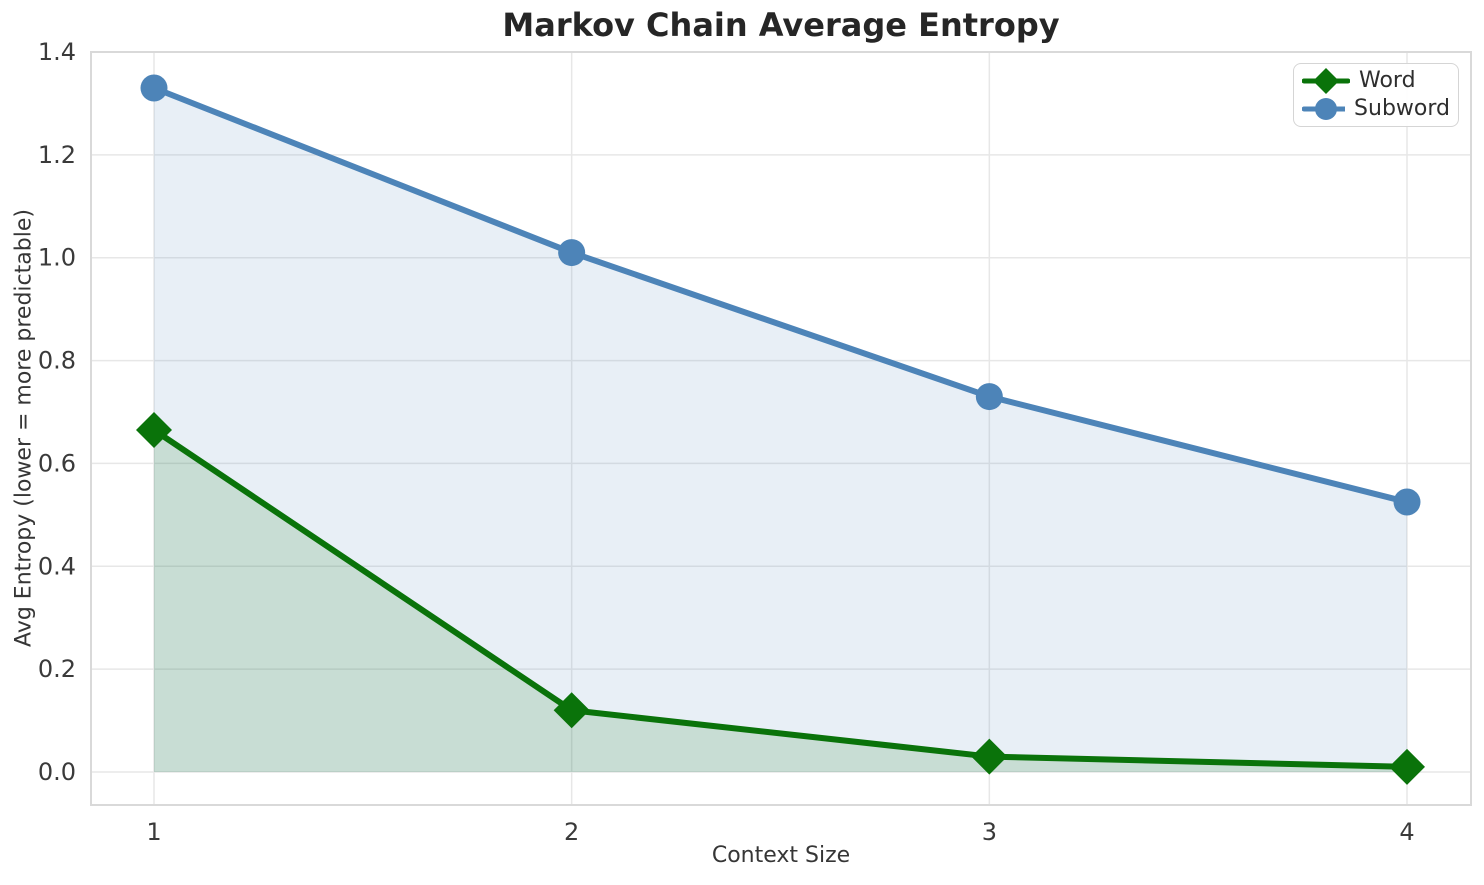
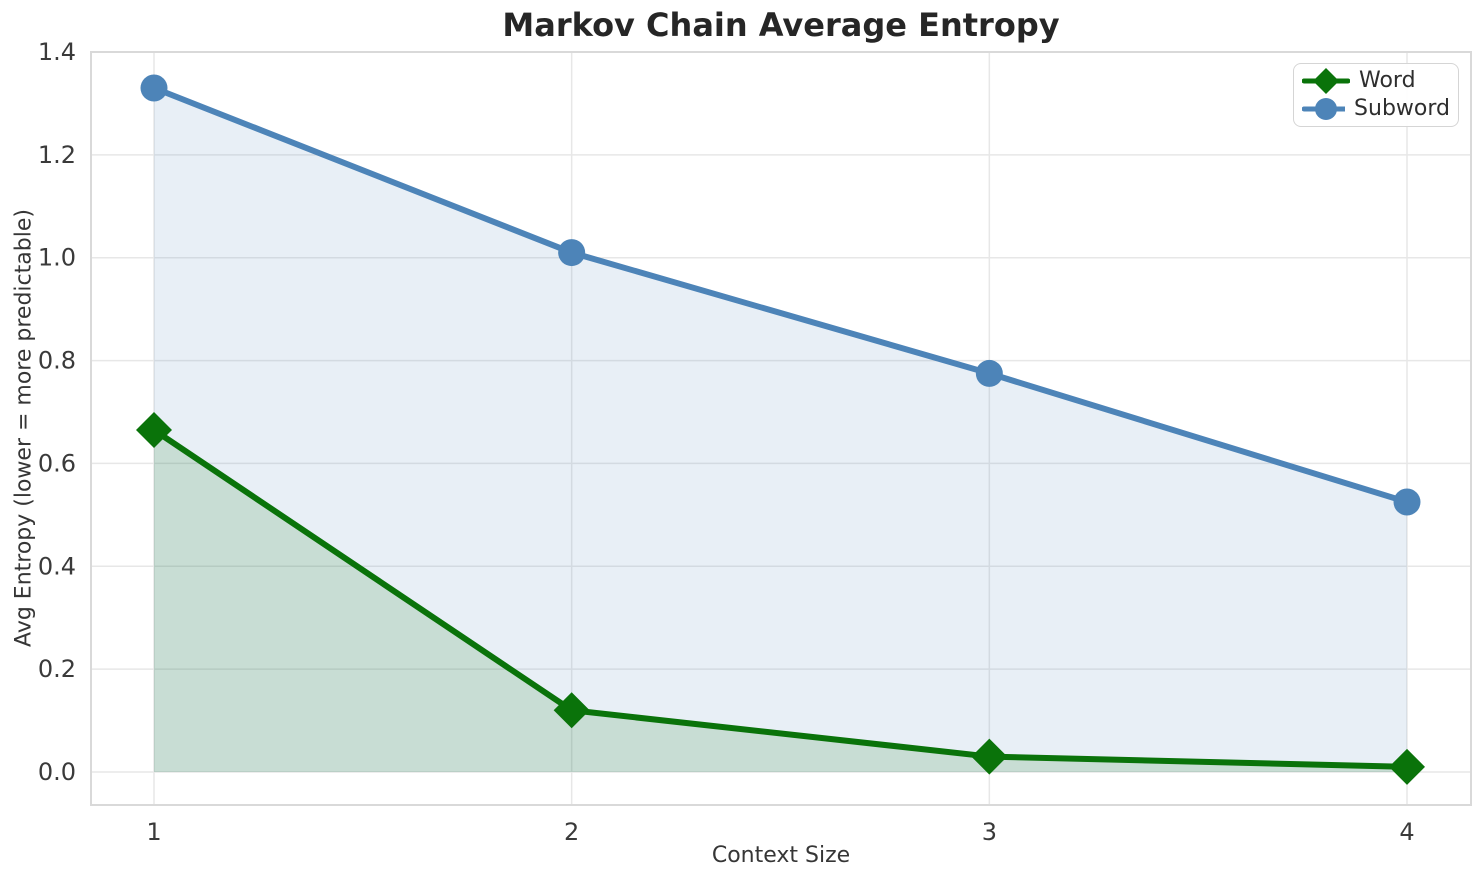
Subword/3: 0.73 -> 0.78
